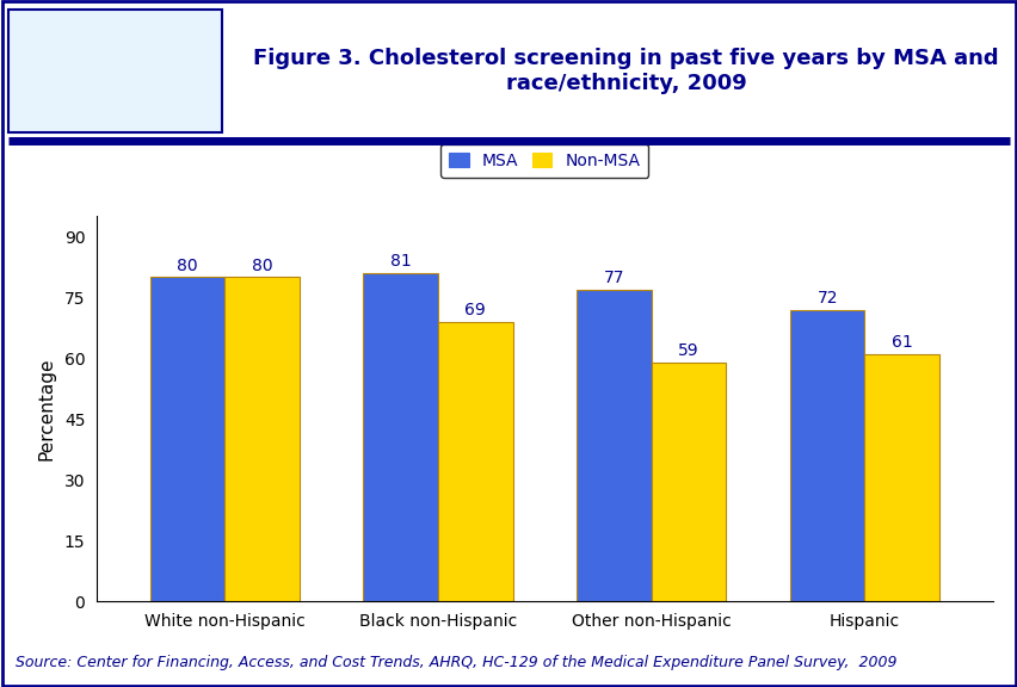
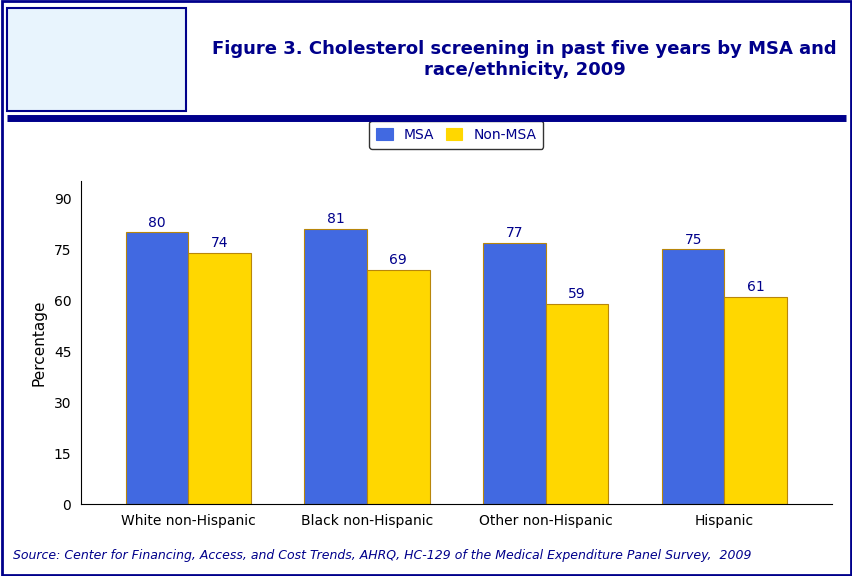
Non-MSA/White non-Hispanic: 80 -> 74
MSA/Hispanic: 72 -> 75
